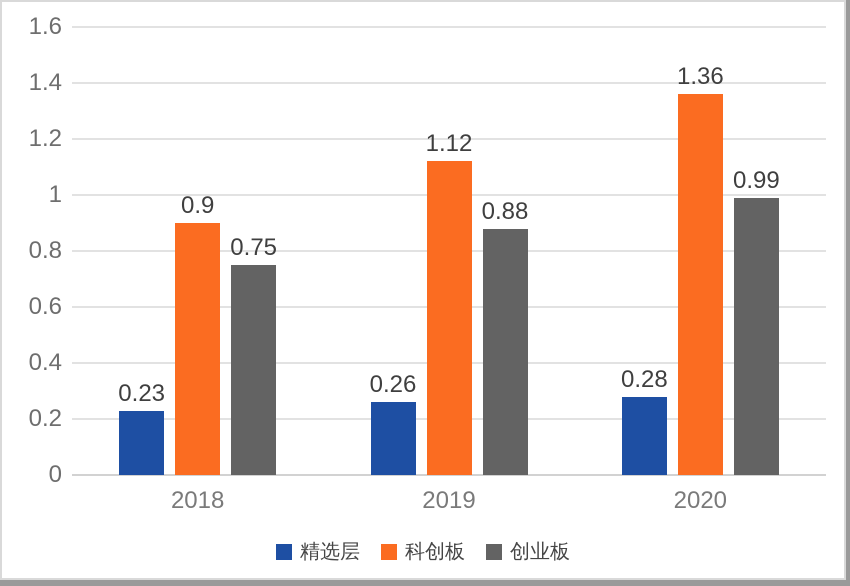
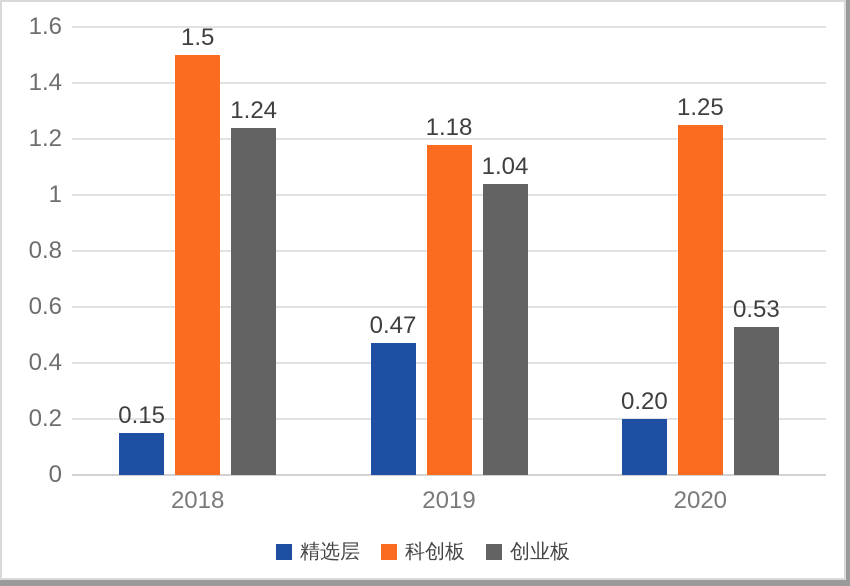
精选层/2018: 0.23 -> 0.15
科创板/2018: 0.9 -> 1.5
创业板/2018: 0.75 -> 1.24
精选层/2019: 0.26 -> 0.47
科创板/2019: 1.12 -> 1.18
创业板/2019: 0.88 -> 1.04
精选层/2020: 0.28 -> 0.20
科创板/2020: 1.36 -> 1.25
创业板/2020: 0.99 -> 0.53
